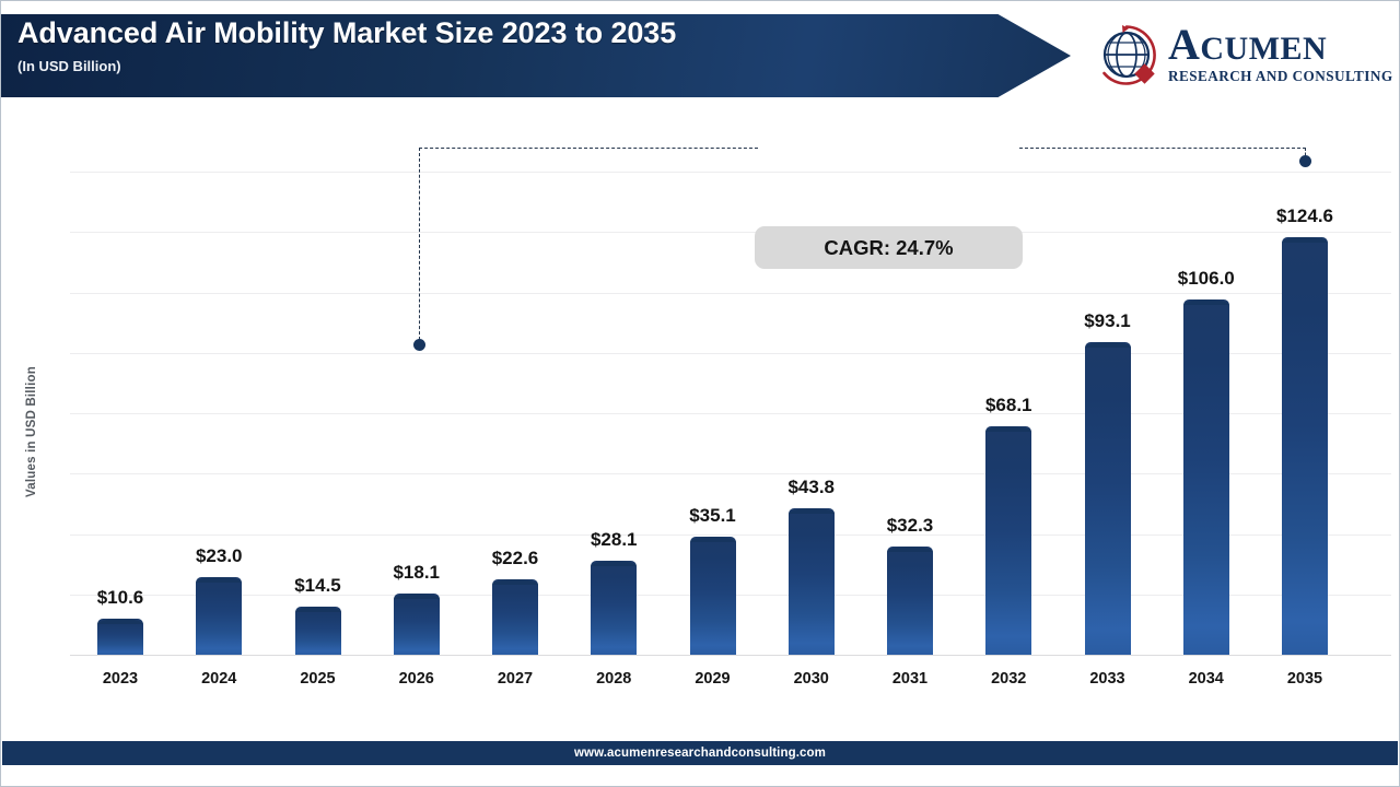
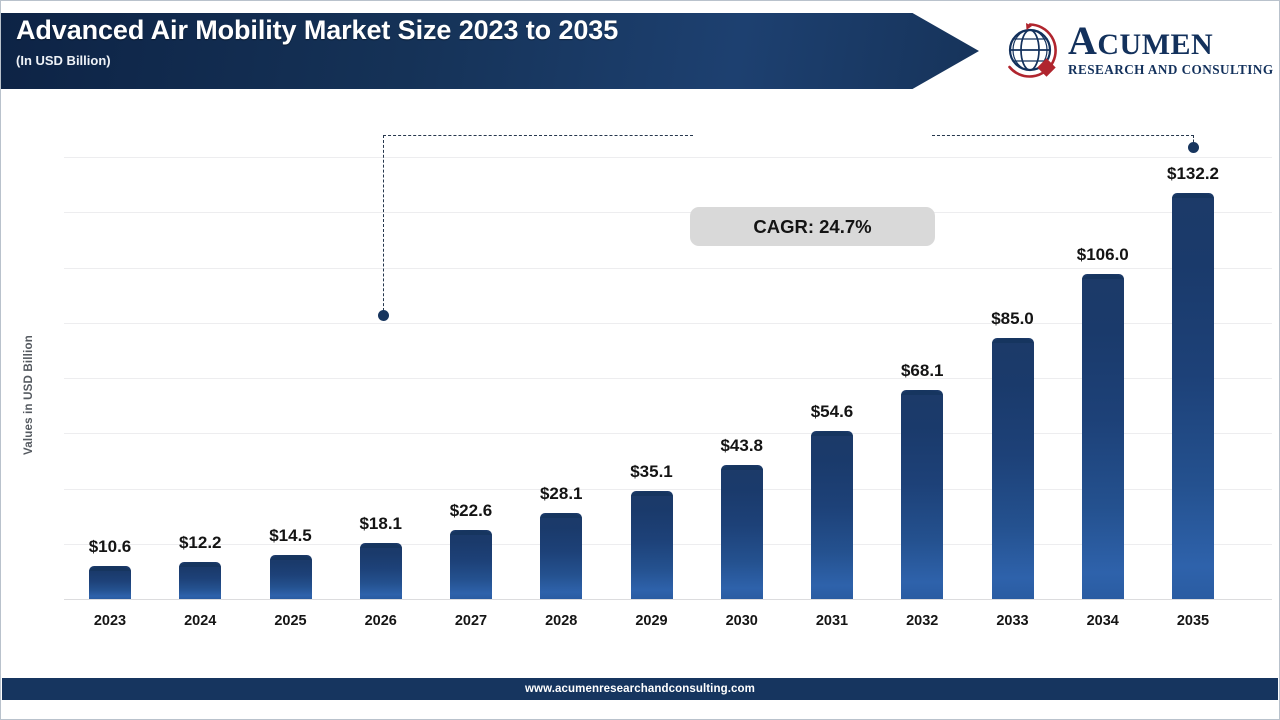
2024: $23.0 -> $12.2
2031: $32.3 -> $54.6
2033: $93.1 -> $85.0
2035: $124.6 -> $132.2
